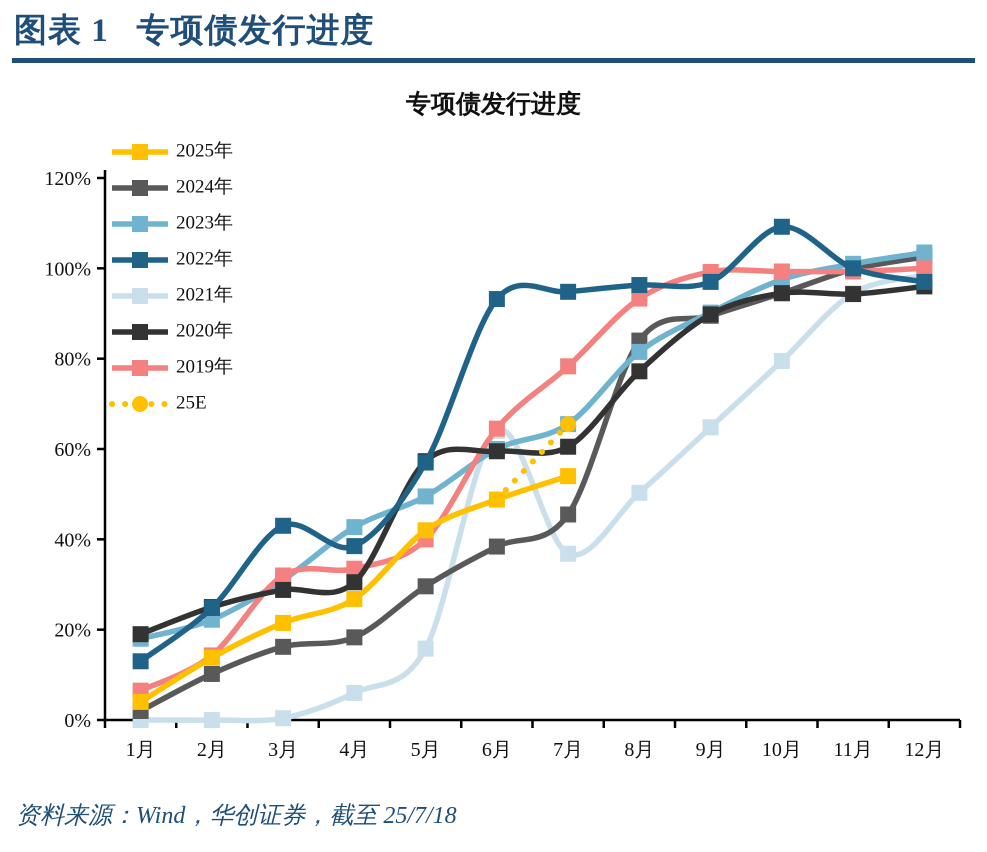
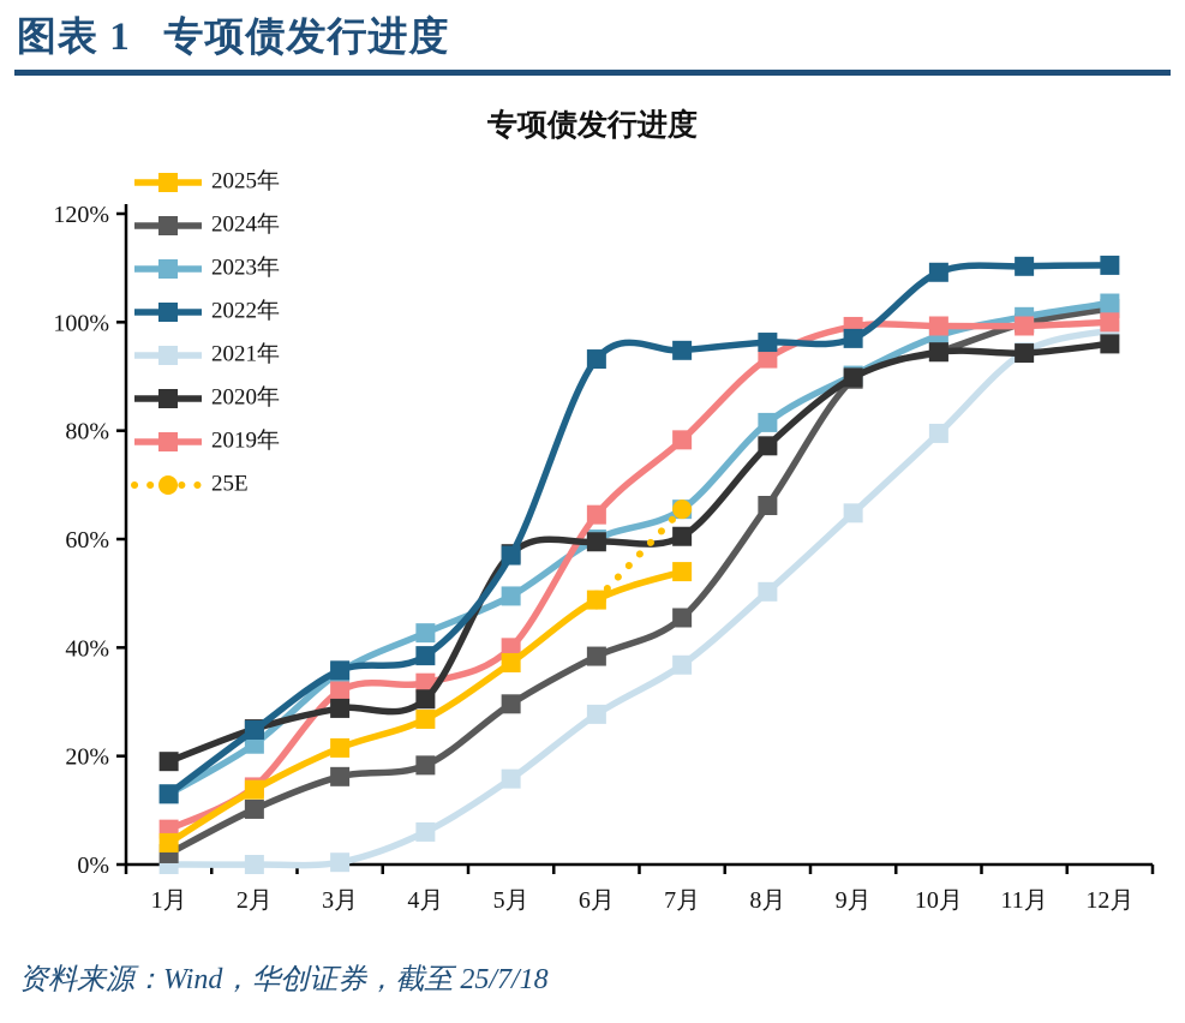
2023年/1月: 18% -> 13%
2023年/3月: 31% -> 36%
2022年/3月: 43% -> 36%
2025年/5月: 42% -> 37%
2021年/6月: 64% -> 28%
2024年/8月: 84% -> 66%
2022年/11月: 100% -> 110%
2022年/12月: 97% -> 110%
